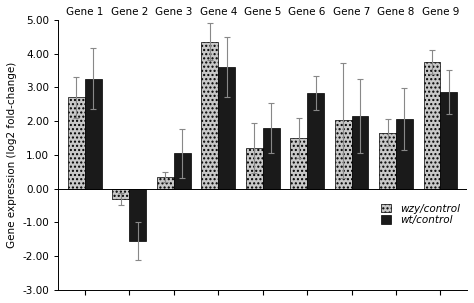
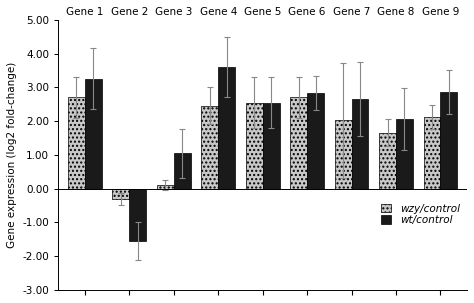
wzy/control/Gene 3: 0.35 -> 0.10
wzy/control/Gene 4: 4.35 -> 2.45
wzy/control/Gene 5: 1.20 -> 2.55
wt/control/Gene 5: 1.80 -> 2.55
wzy/control/Gene 6: 1.50 -> 2.70
wt/control/Gene 7: 2.15 -> 2.65
wzy/control/Gene 9: 3.75 -> 2.12
